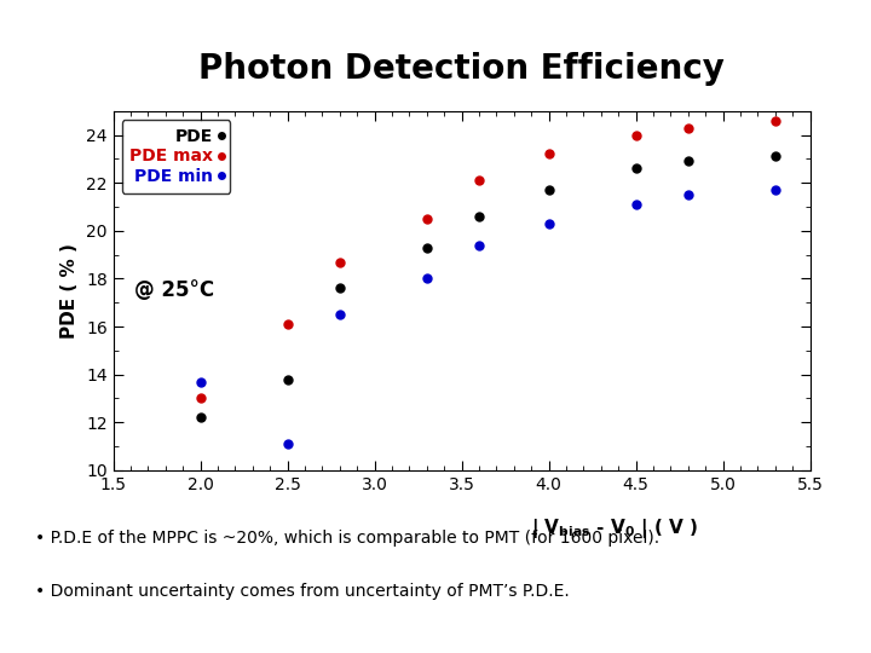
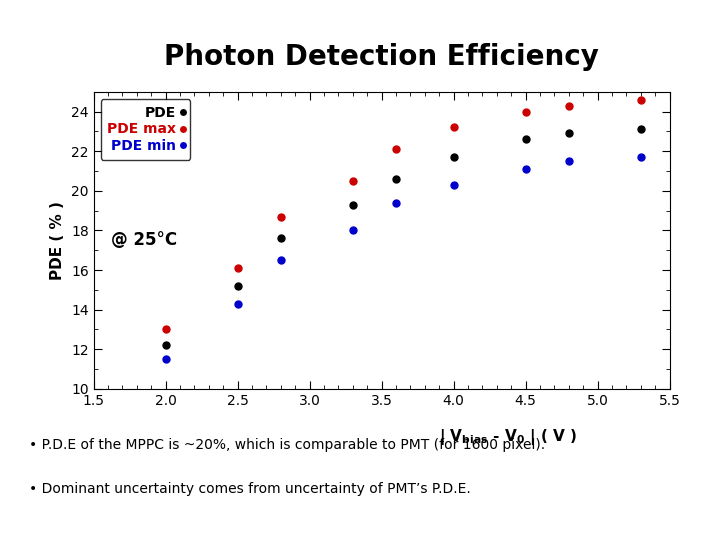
PDE min/2.0: 13.7 -> 11.5
PDE/2.5: 13.8 -> 15.2
PDE min/2.5: 11.1 -> 14.3
